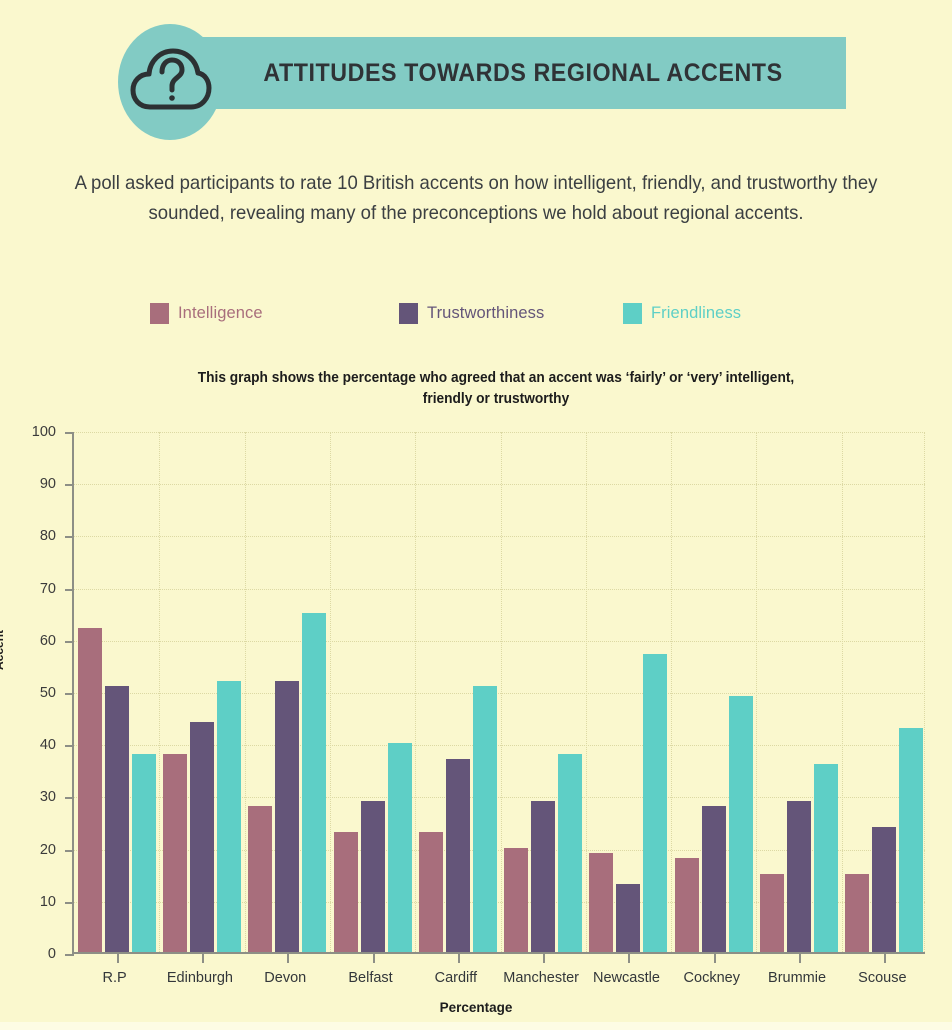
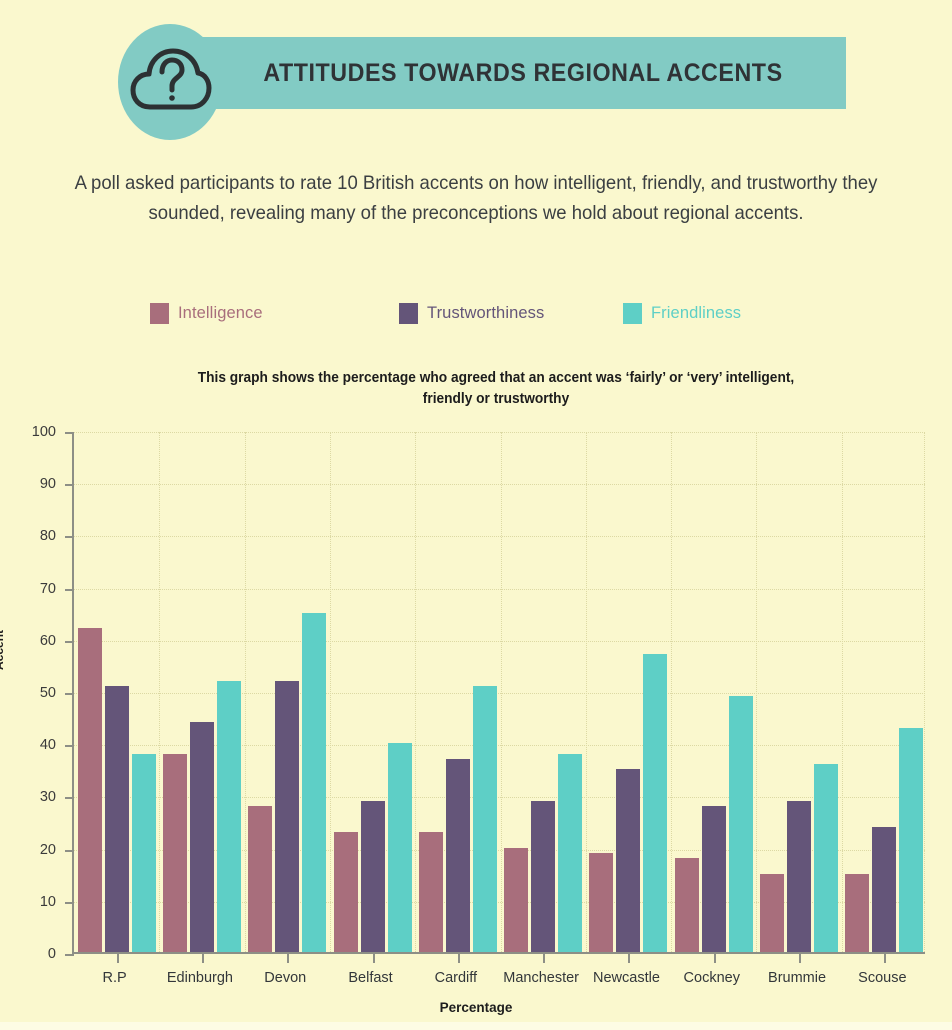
Trustworthiness/Newcastle: 13 -> 35
